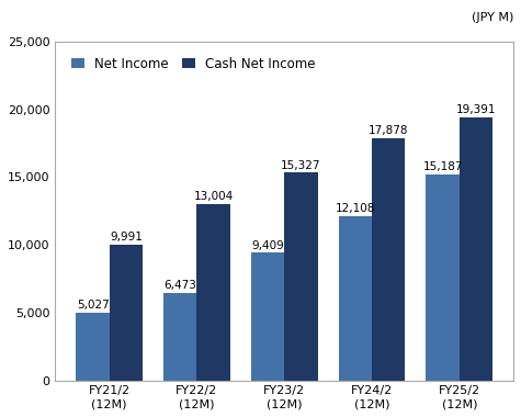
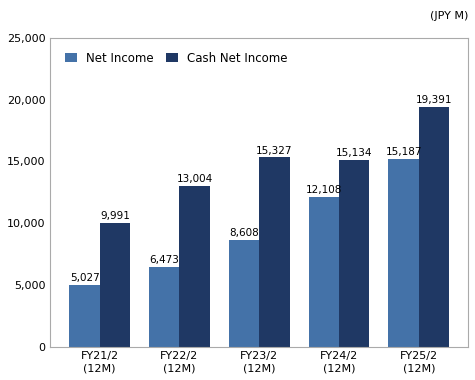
Net Income/FY23/2 (12M): 9,409 -> 8,608
Cash Net Income/FY24/2 (12M): 17,878 -> 15,134
